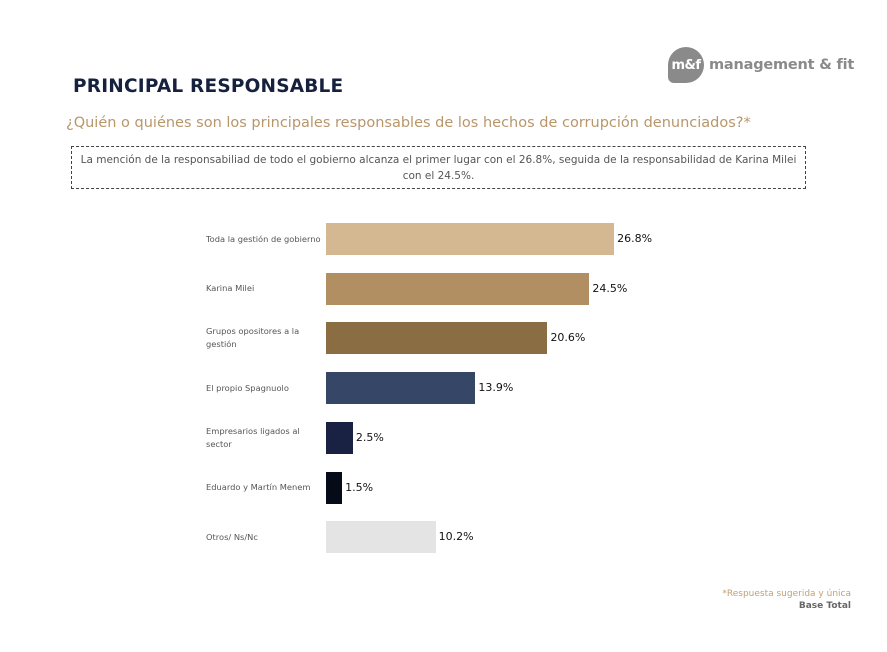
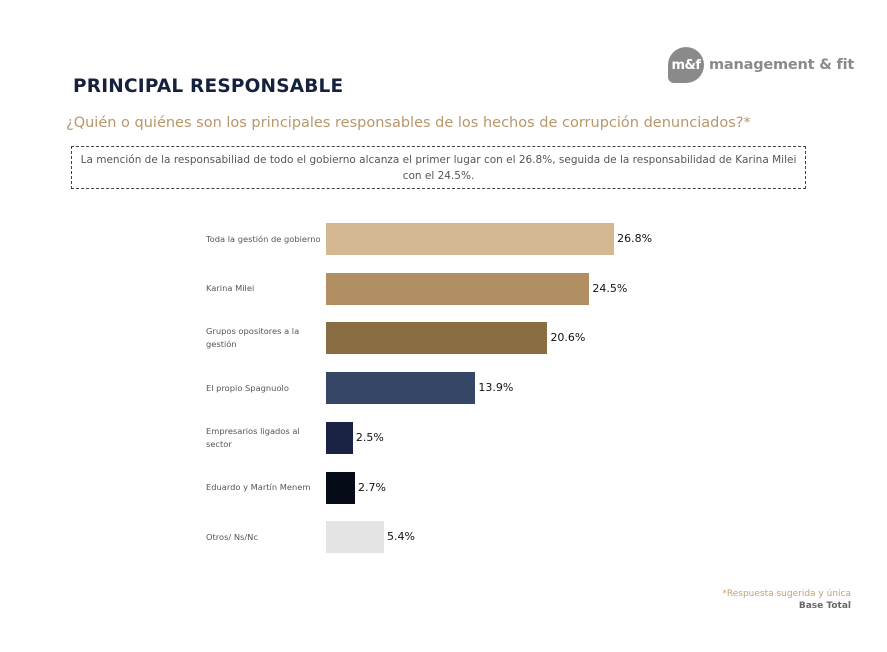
Eduardo y Martín Menem: 1.5% -> 2.7%
Otros/ Ns/Nc: 10.2% -> 5.4%
